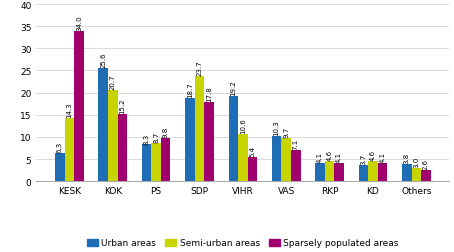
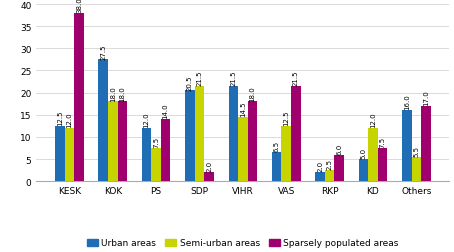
Urban areas/KESK: 6.3 -> 12.5
Semi-urban areas/KESK: 14.3 -> 12.0
Sparsely populated areas/KESK: 34.0 -> 38.0
Urban areas/KOK: 25.6 -> 27.5
Semi-urban areas/KOK: 20.7 -> 18.0
Sparsely populated areas/KOK: 15.2 -> 18.0
Urban areas/PS: 8.3 -> 12.0
Semi-urban areas/PS: 8.7 -> 7.5
Sparsely populated areas/PS: 9.8 -> 14.0
Urban areas/SDP: 18.7 -> 20.5
Semi-urban areas/SDP: 23.7 -> 21.5
Sparsely populated areas/SDP: 17.8 -> 2.0
Urban areas/VIHR: 19.2 -> 21.5
Semi-urban areas/VIHR: 10.6 -> 14.5
Sparsely populated areas/VIHR: 5.4 -> 18.0
Urban areas/VAS: 10.3 -> 6.5
Semi-urban areas/VAS: 9.7 -> 12.5
Sparsely populated areas/VAS: 7.1 -> 21.5
Urban areas/RKP: 4.1 -> 2.0
Semi-urban areas/RKP: 4.6 -> 2.5
Sparsely populated areas/RKP: 4.1 -> 6.0
Urban areas/KD: 3.7 -> 5.0
Semi-urban areas/KD: 4.6 -> 12.0
Sparsely populated areas/KD: 4.1 -> 7.5
Urban areas/Others: 3.8 -> 16.0
Semi-urban areas/Others: 3.0 -> 5.5
Sparsely populated areas/Others: 2.6 -> 17.0
